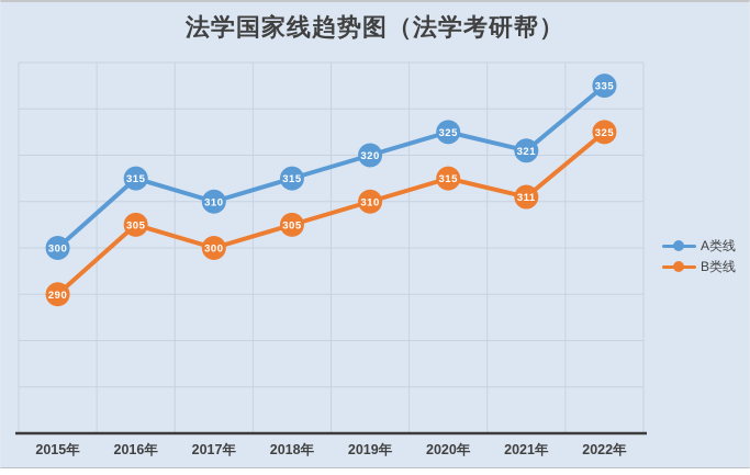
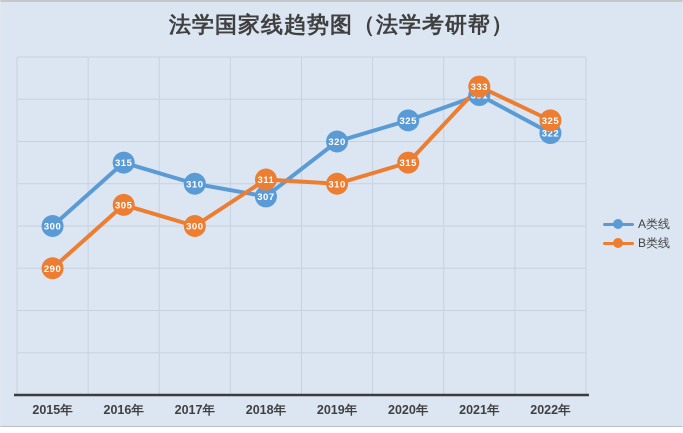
A类线/2018年: 315 -> 307
B类线/2018年: 305 -> 311
A类线/2021年: 321 -> 331
B类线/2021年: 311 -> 333
A类线/2022年: 335 -> 322
